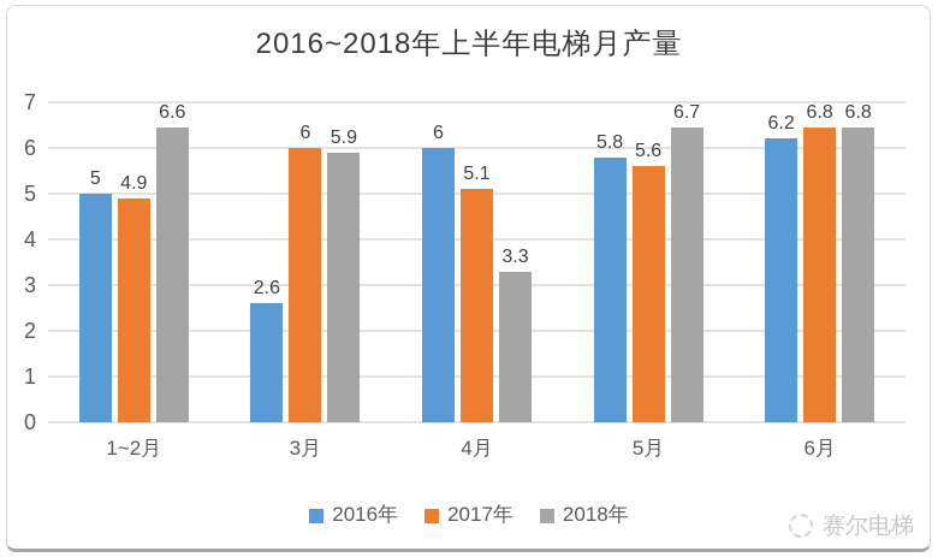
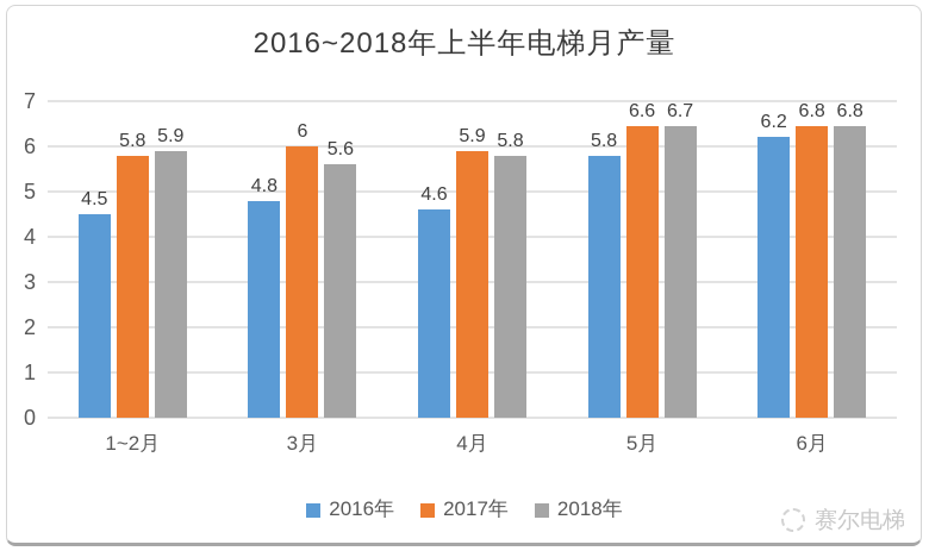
2016年/1~2月: 5 -> 4.5
2017年/1~2月: 4.9 -> 5.8
2018年/1~2月: 6.6 -> 5.9
2016年/3月: 2.6 -> 4.8
2018年/3月: 5.9 -> 5.6
2016年/4月: 6 -> 4.6
2017年/4月: 5.1 -> 5.9
2018年/4月: 3.3 -> 5.8
2017年/5月: 5.6 -> 6.6
